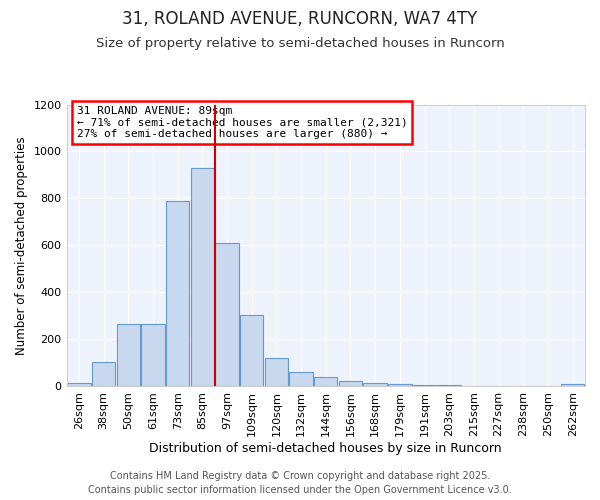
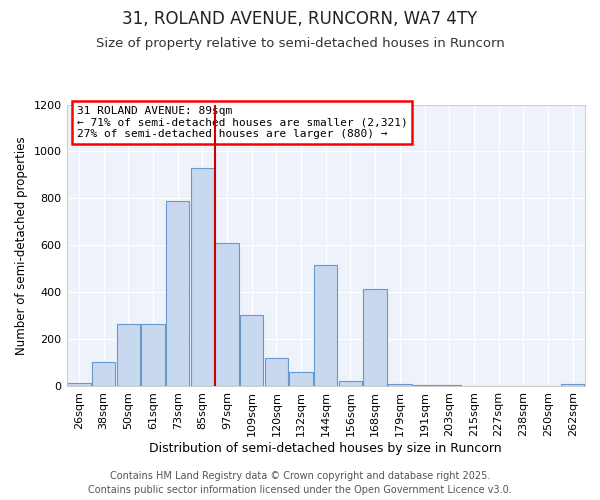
144sqm: 40 -> 515
168sqm: 15 -> 415
